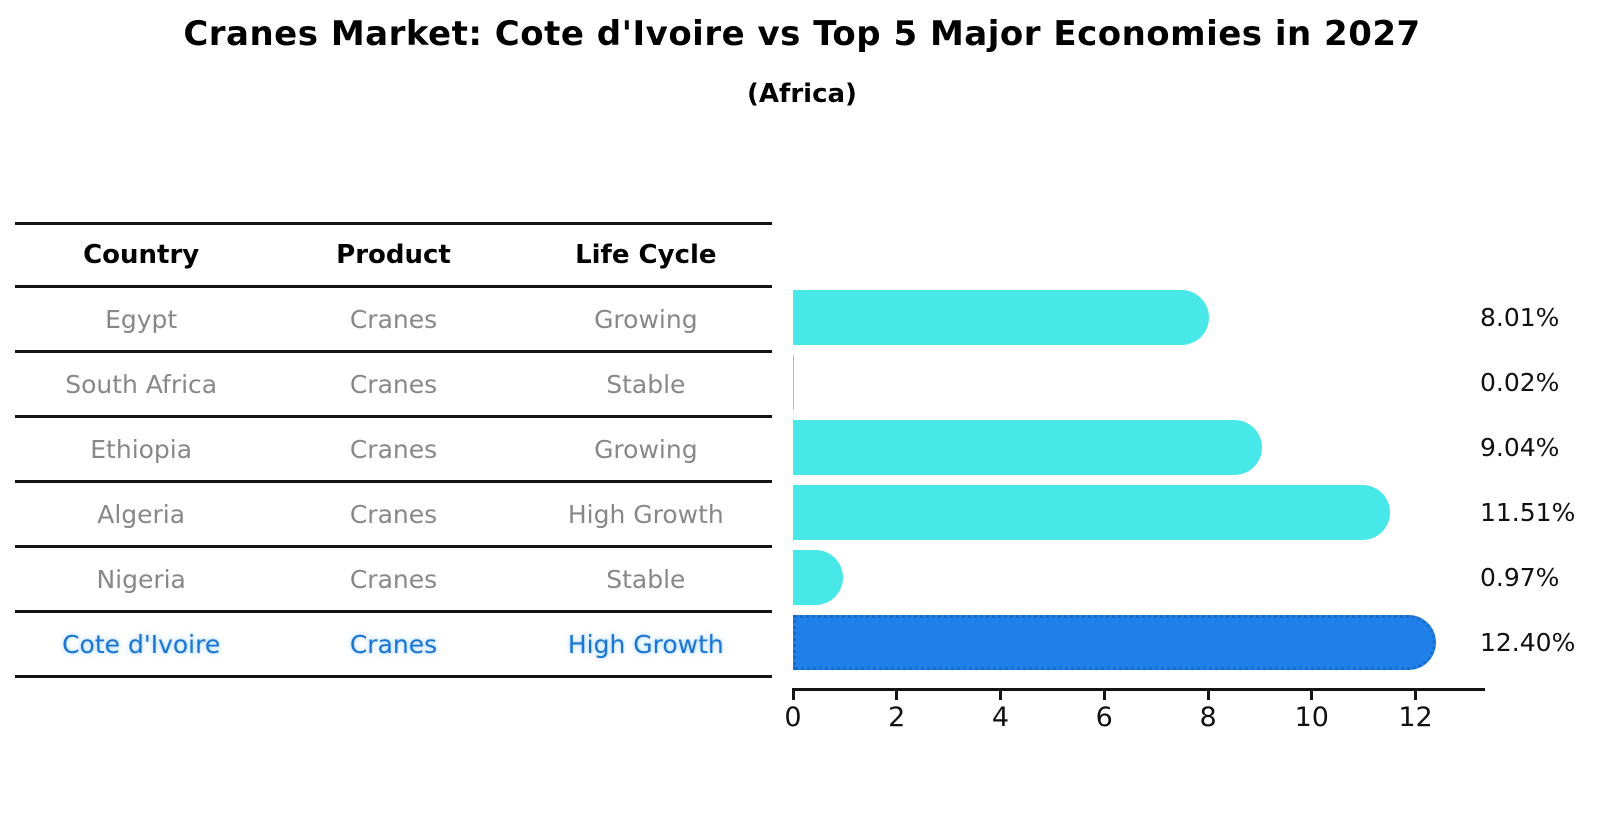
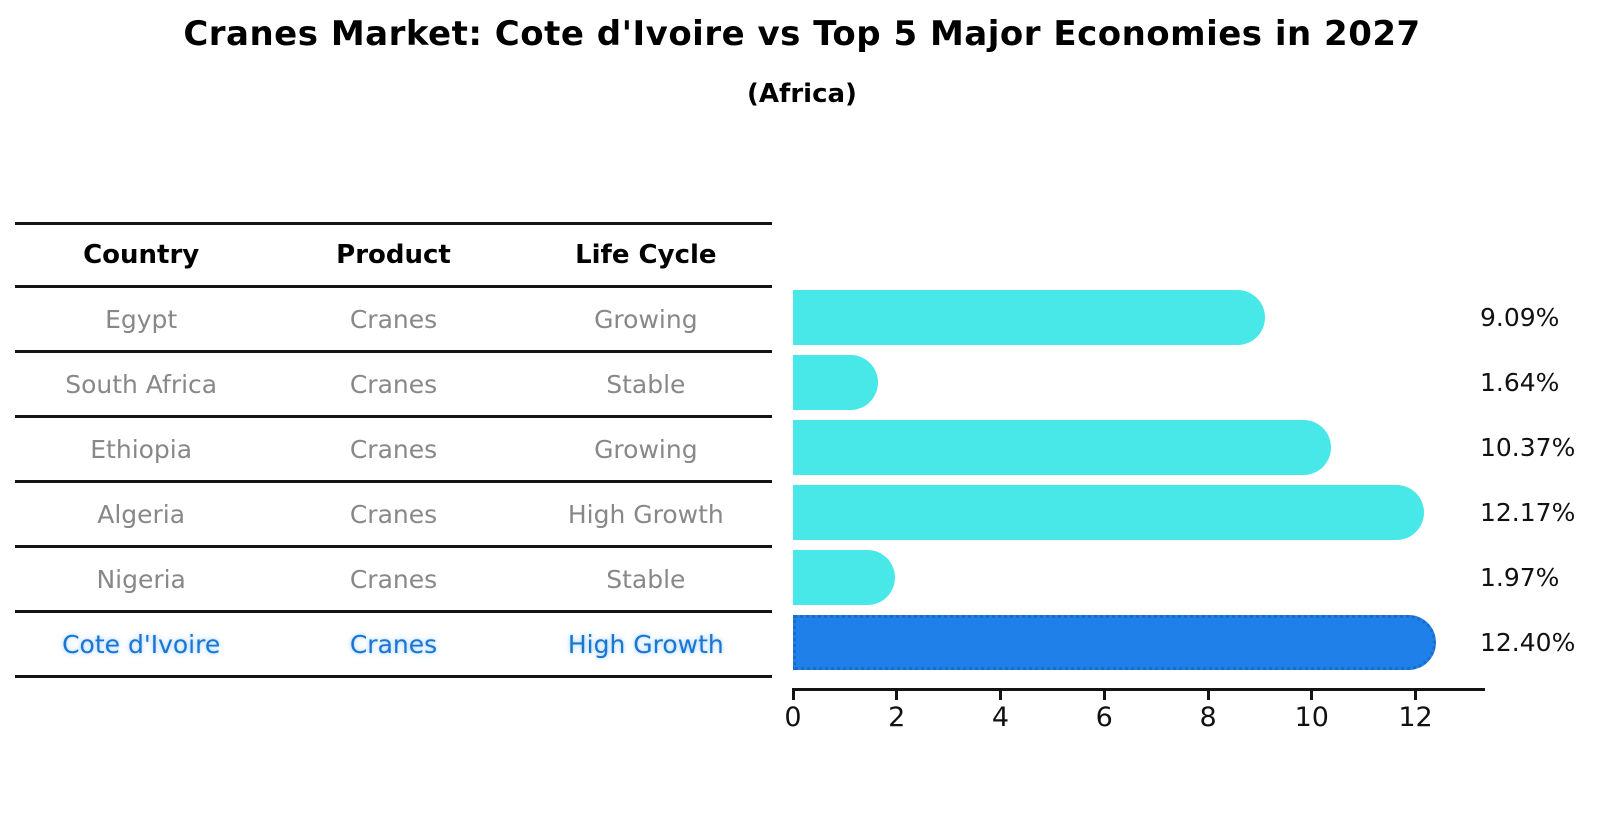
Egypt: 8.01% -> 9.09%
South Africa: 0.02% -> 1.64%
Ethiopia: 9.04% -> 10.37%
Algeria: 11.51% -> 12.17%
Nigeria: 0.97% -> 1.97%
